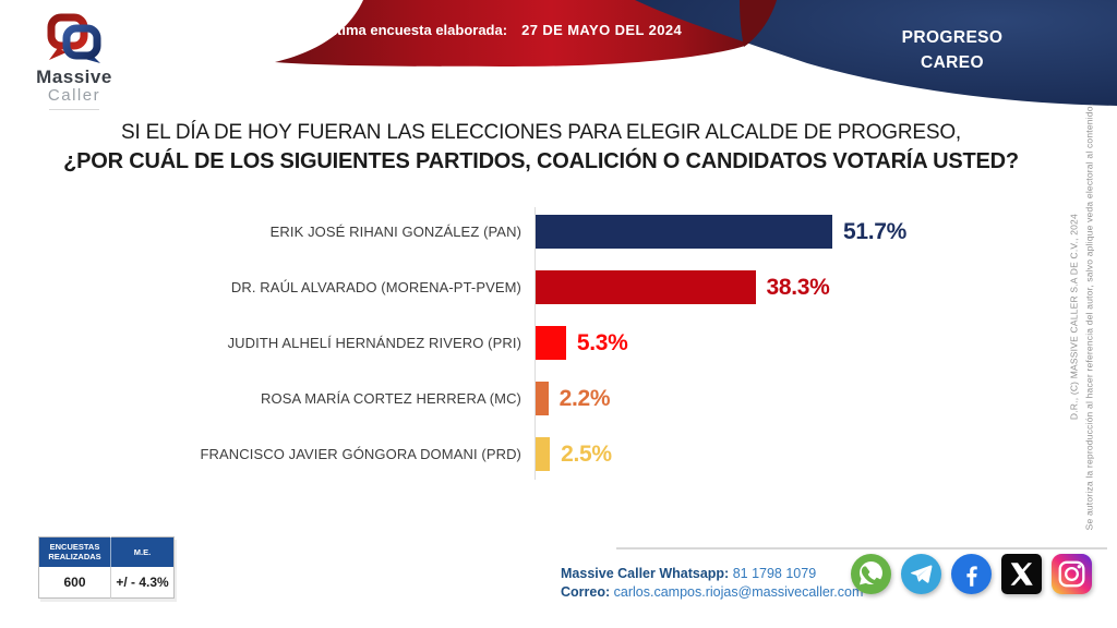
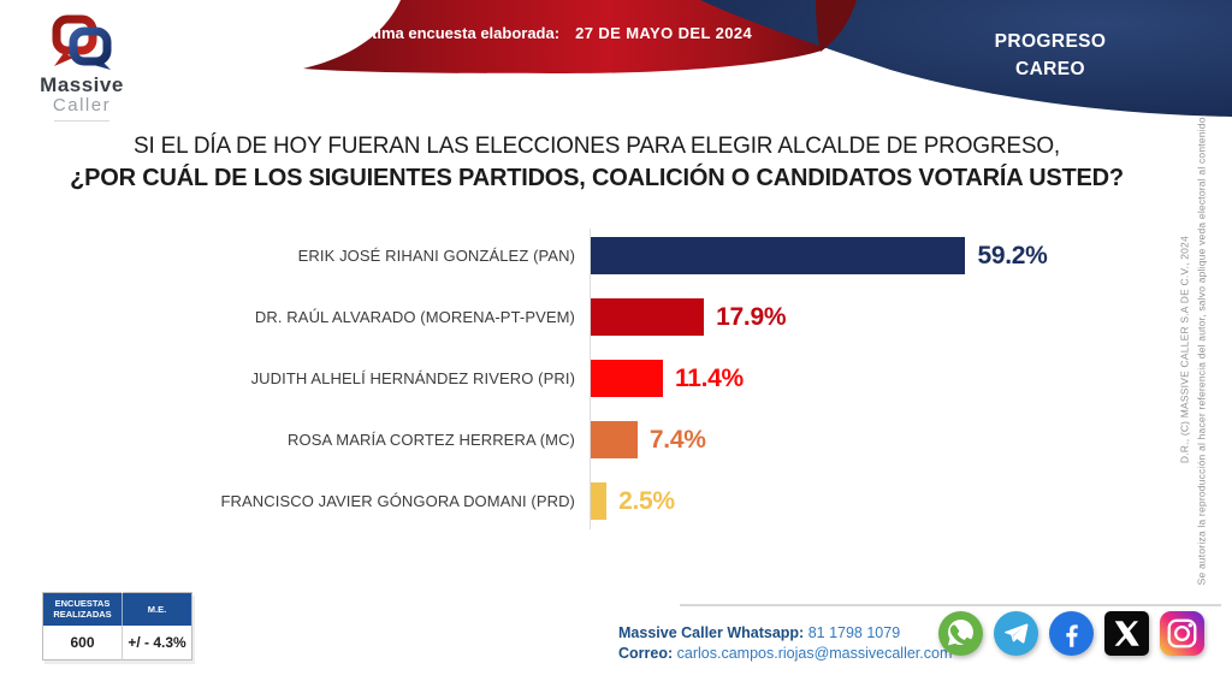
ERIK JOSÉ RIHANI GONZÁLEZ (PAN): 51.7% -> 59.2%
DR. RAÚL ALVARADO (MORENA-PT-PVEM): 38.3% -> 17.9%
JUDITH ALHELÍ HERNÁNDEZ RIVERO (PRI): 5.3% -> 11.4%
ROSA MARÍA CORTEZ HERRERA (MC): 2.2% -> 7.4%
